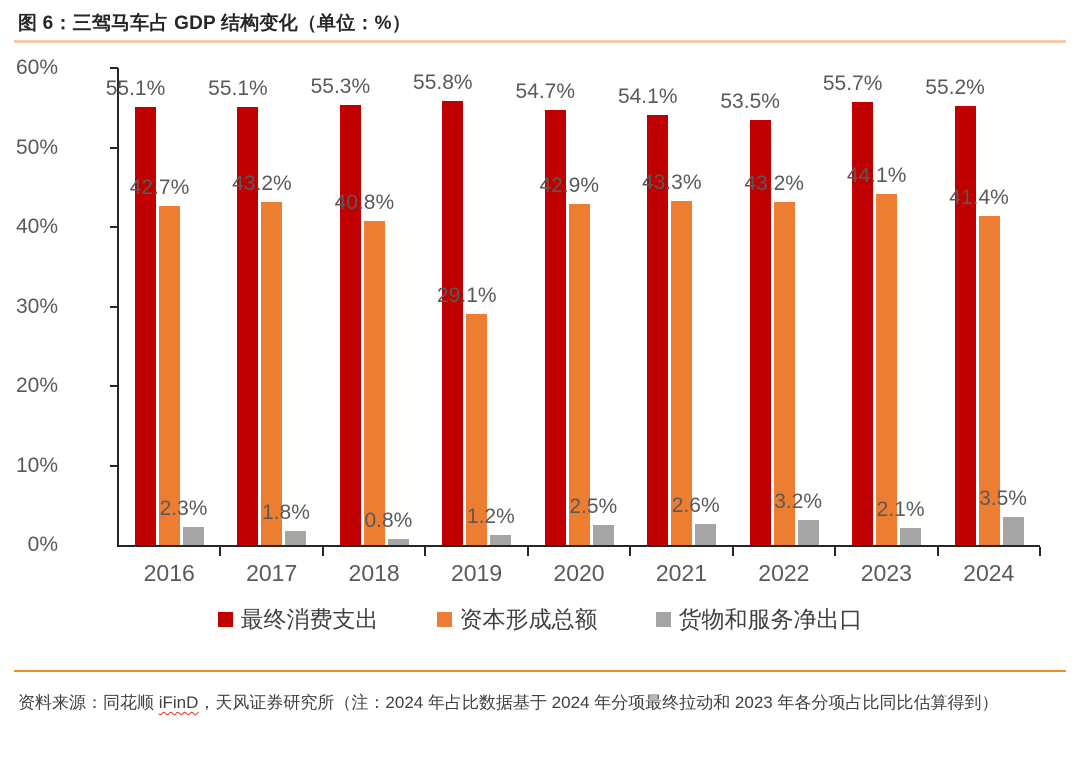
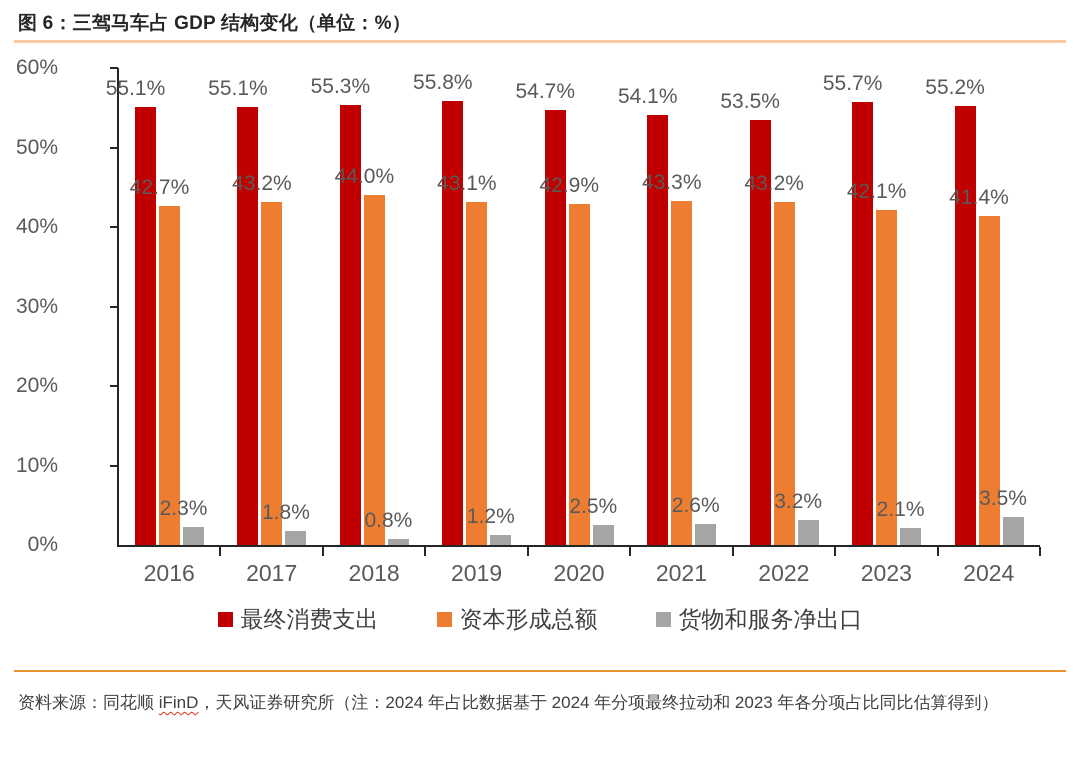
资本形成总额/2018: 40.8% -> 44.0%
资本形成总额/2019: 29.1% -> 43.1%
资本形成总额/2023: 44.1% -> 42.1%
